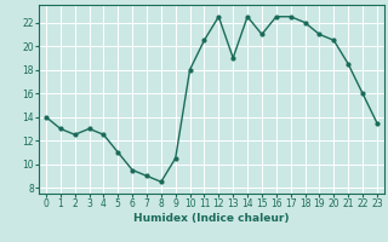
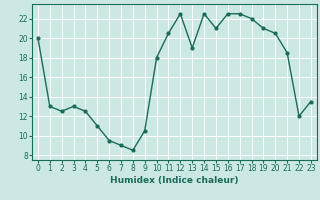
0: 14.0 -> 20.0
22: 16.0 -> 12.0
